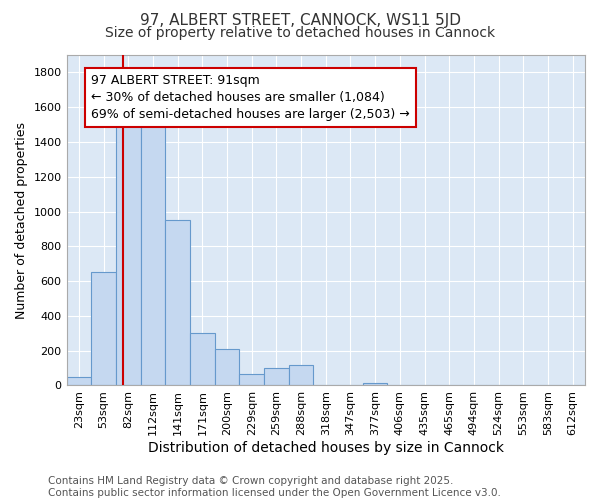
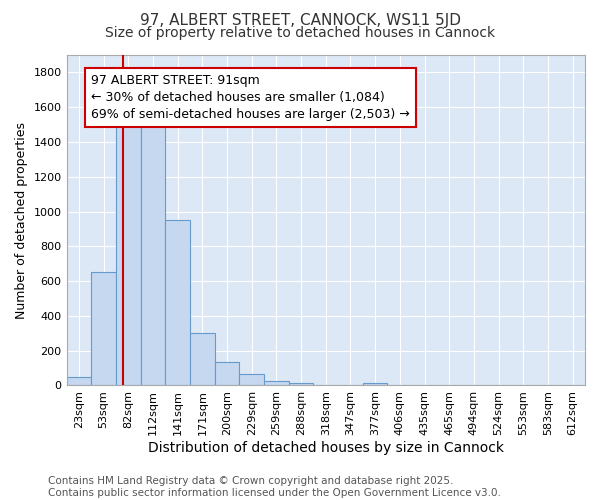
200sqm: 210 -> 140
259sqm: 100 -> 20
288sqm: 120 -> 20
